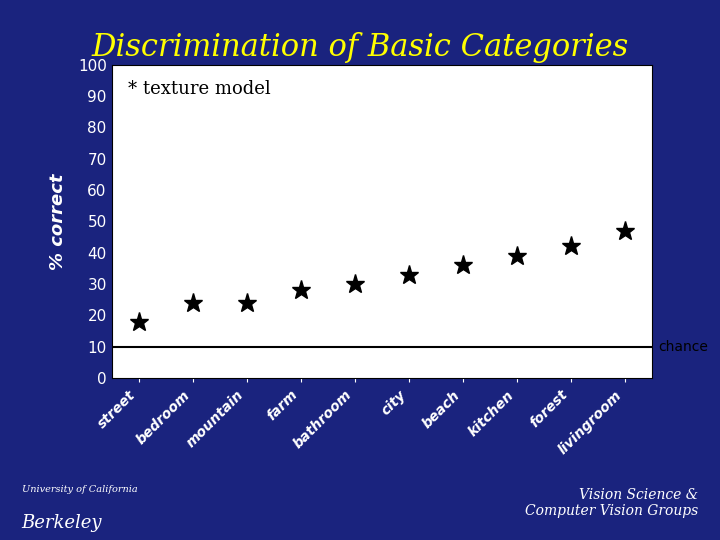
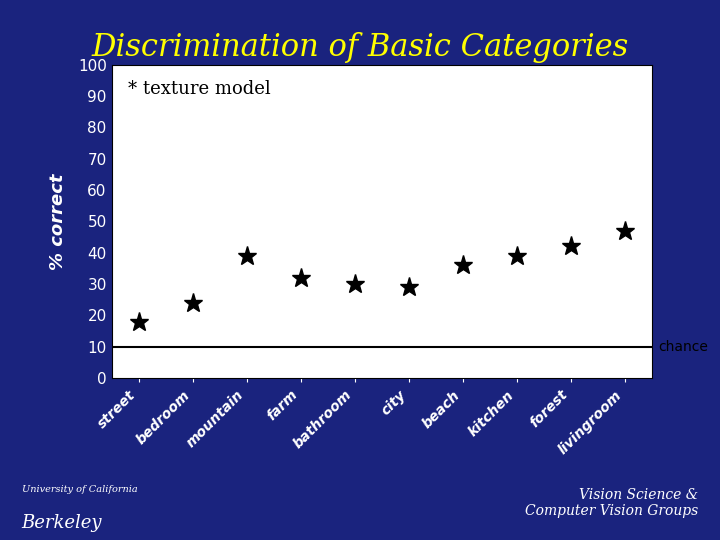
mountain: 24 -> 39
farm: 28 -> 32
city: 33 -> 29
